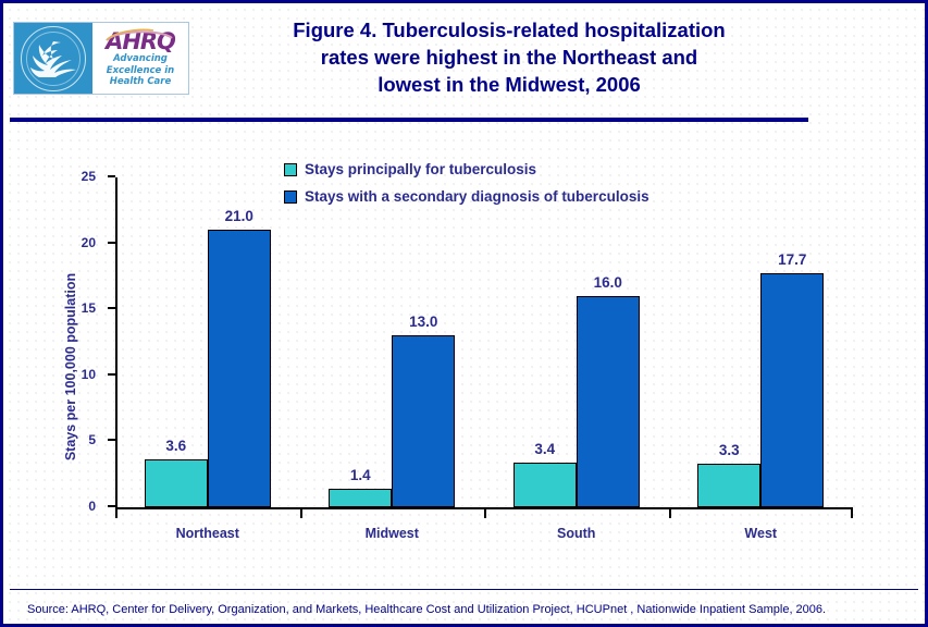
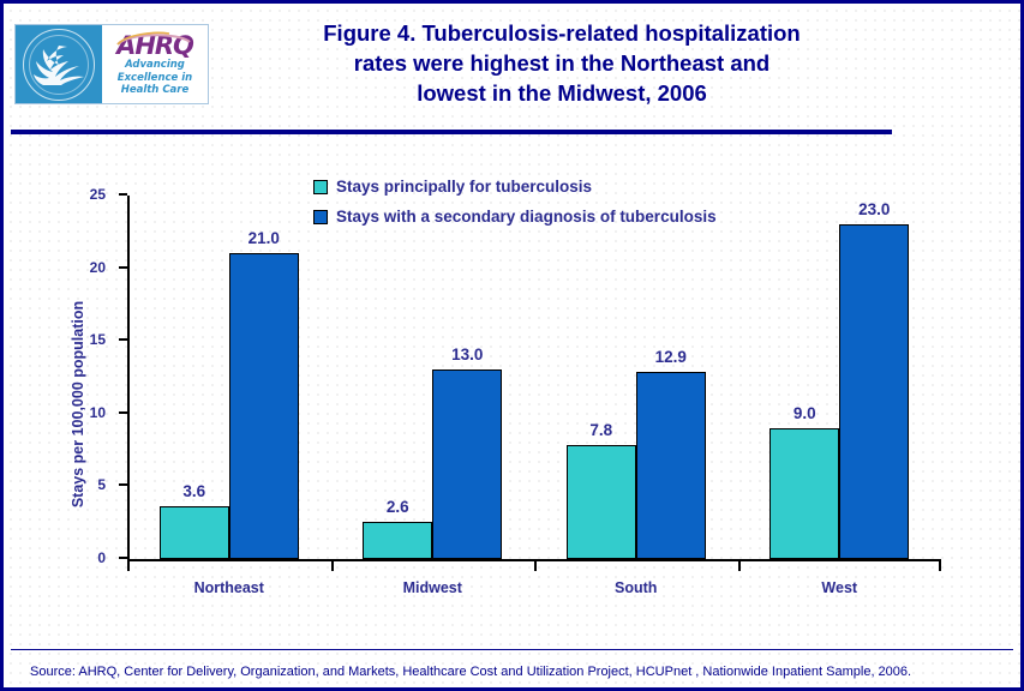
Stays principally for tuberculosis/Midwest: 1.4 -> 2.6
Stays principally for tuberculosis/South: 3.4 -> 7.8
Stays with a secondary diagnosis of tuberculosis/South: 16.0 -> 12.9
Stays principally for tuberculosis/West: 3.3 -> 9.0
Stays with a secondary diagnosis of tuberculosis/West: 17.7 -> 23.0
